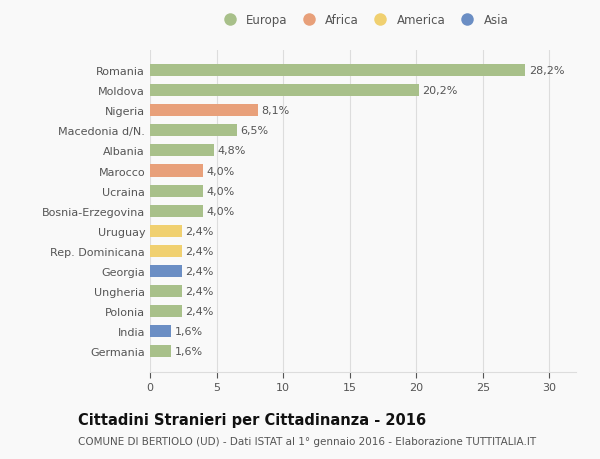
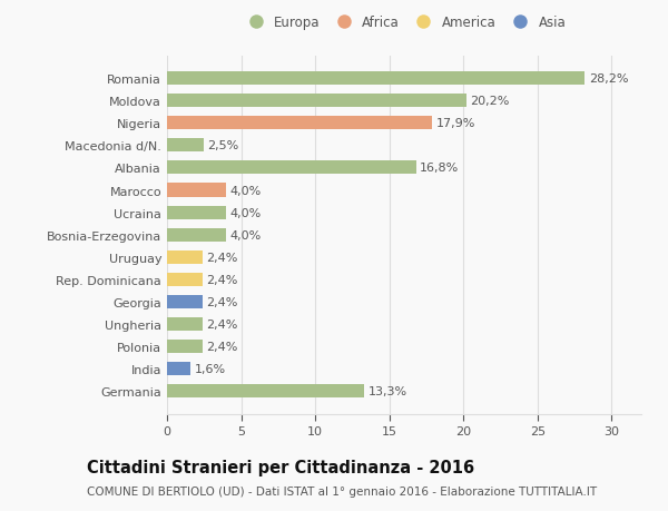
Nigeria: 8,1% -> 17,9%
Macedonia d/N.: 6,5% -> 2,5%
Albania: 4,8% -> 16,8%
Germania: 1,6% -> 13,3%
